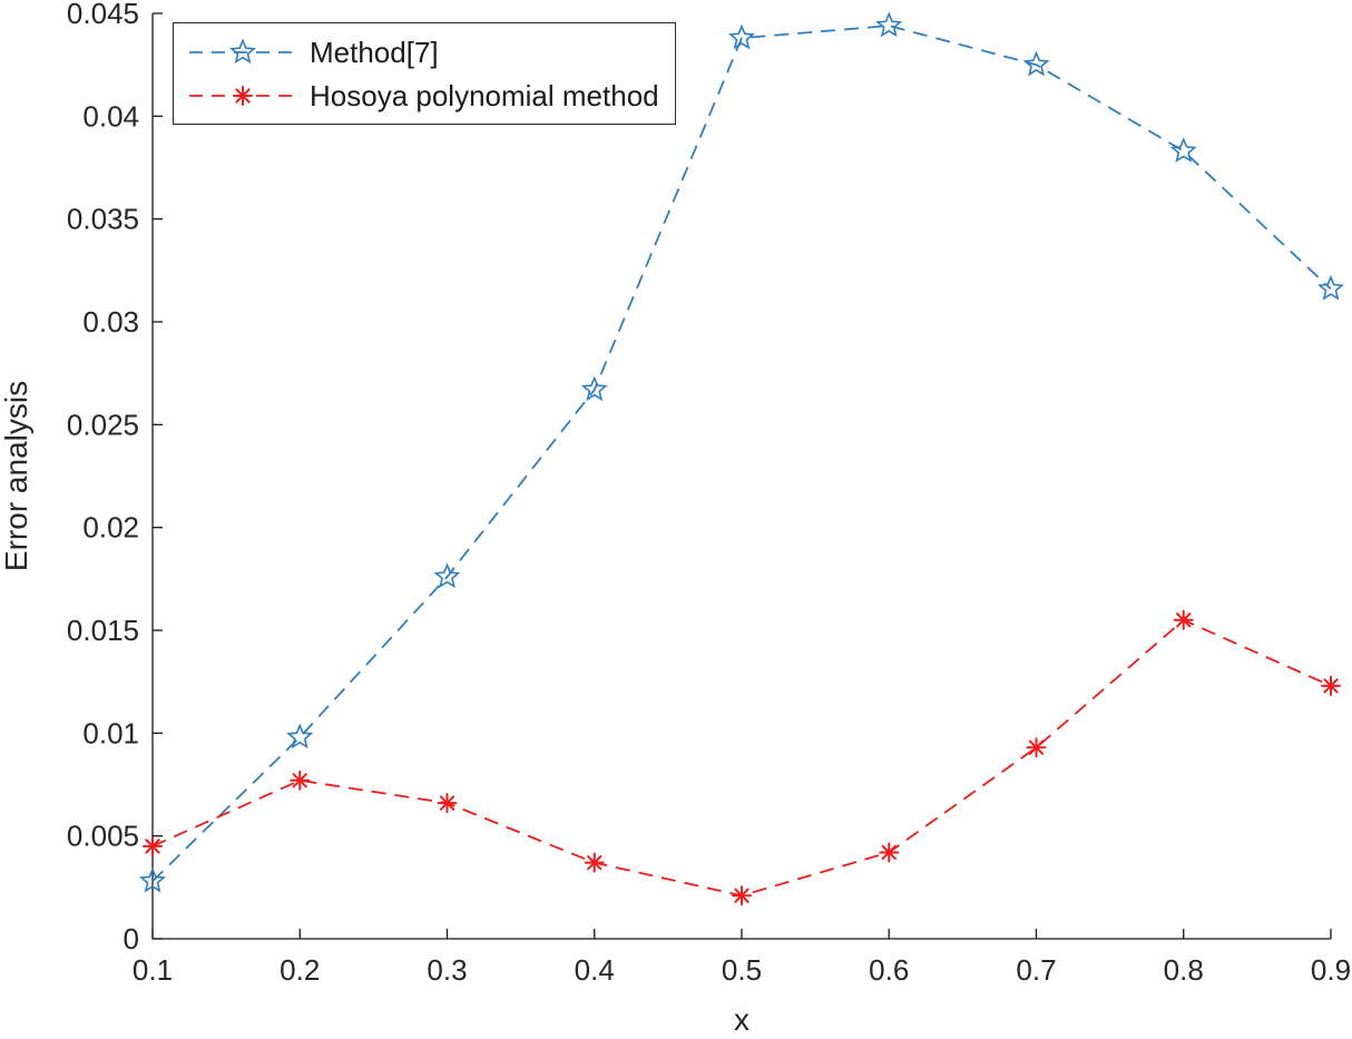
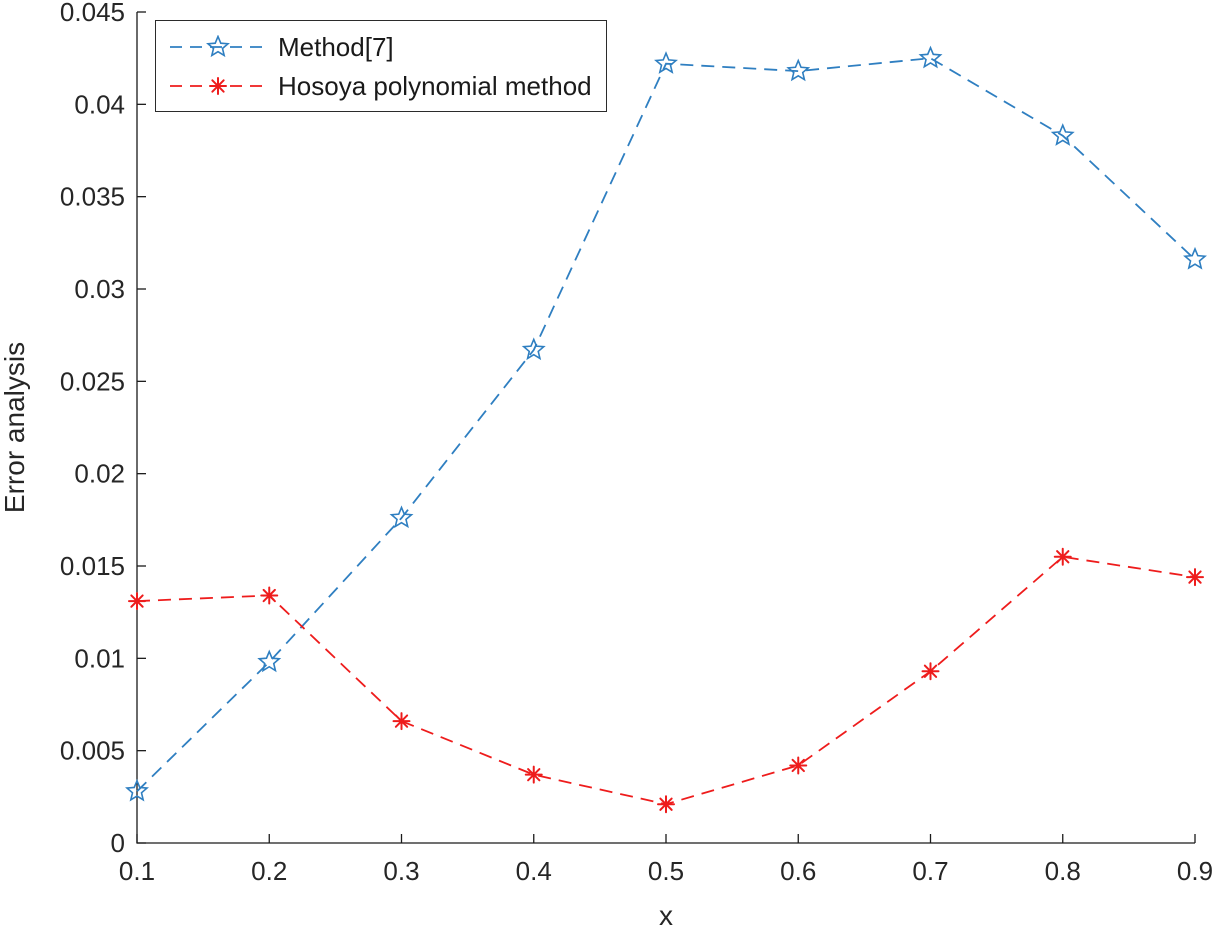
Hosoya polynomial method/0.1: 0.0045 -> 0.0131
Hosoya polynomial method/0.2: 0.0077 -> 0.0134
Method[7]/0.5: 0.0438 -> 0.0422
Method[7]/0.6: 0.0444 -> 0.0418
Hosoya polynomial method/0.9: 0.0123 -> 0.0144
